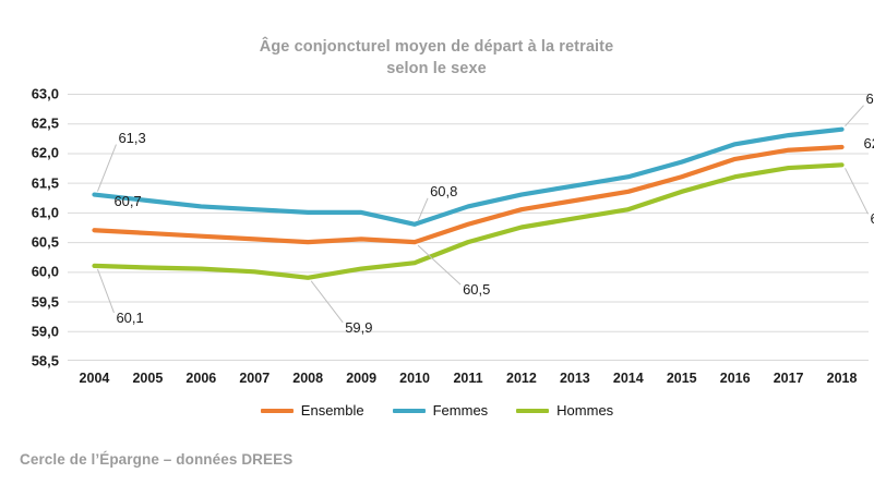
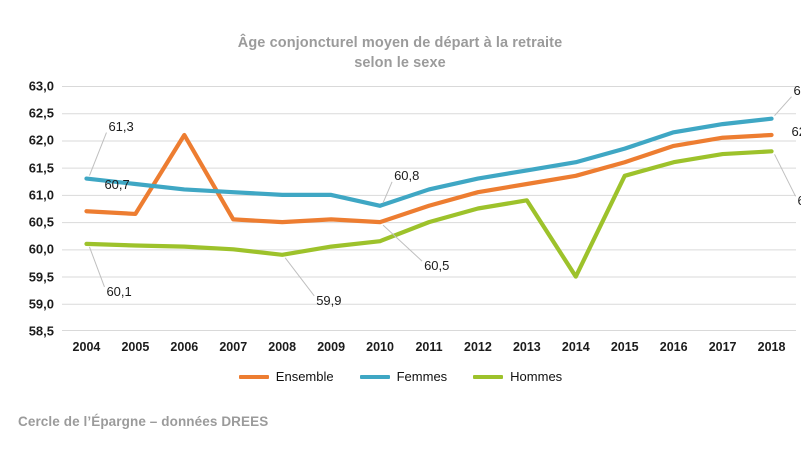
Ensemble/2006: 60,6 -> 62,1
Hommes/2014: 61,0 -> 59,5
